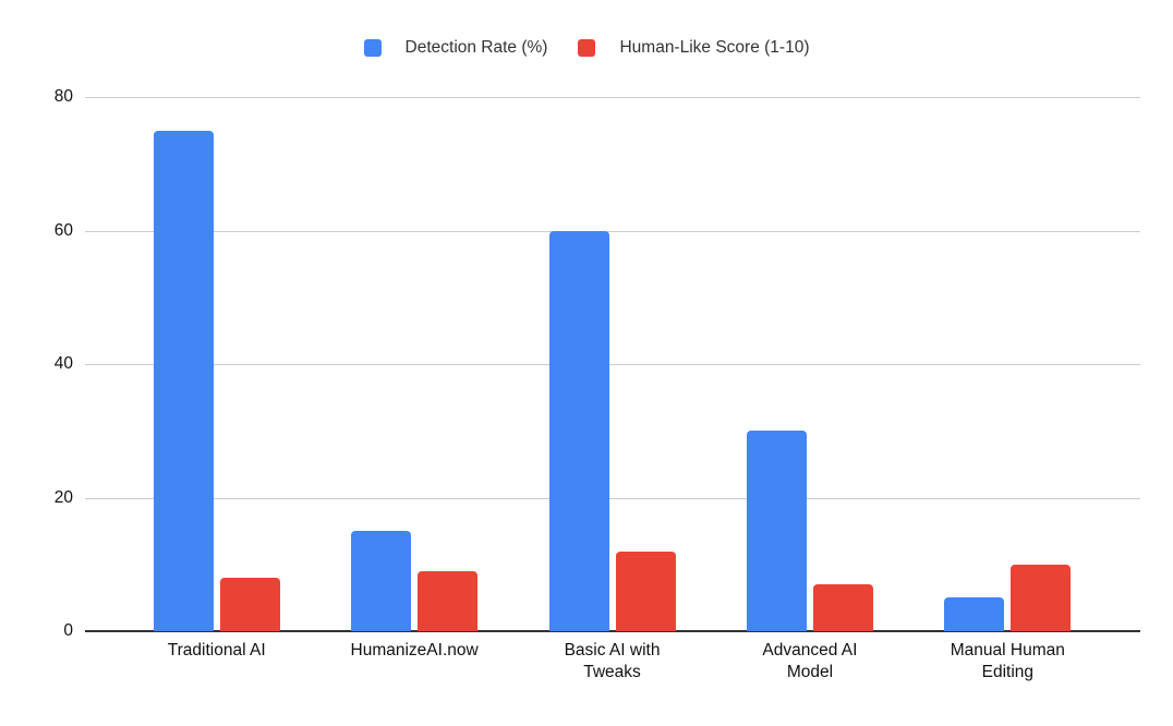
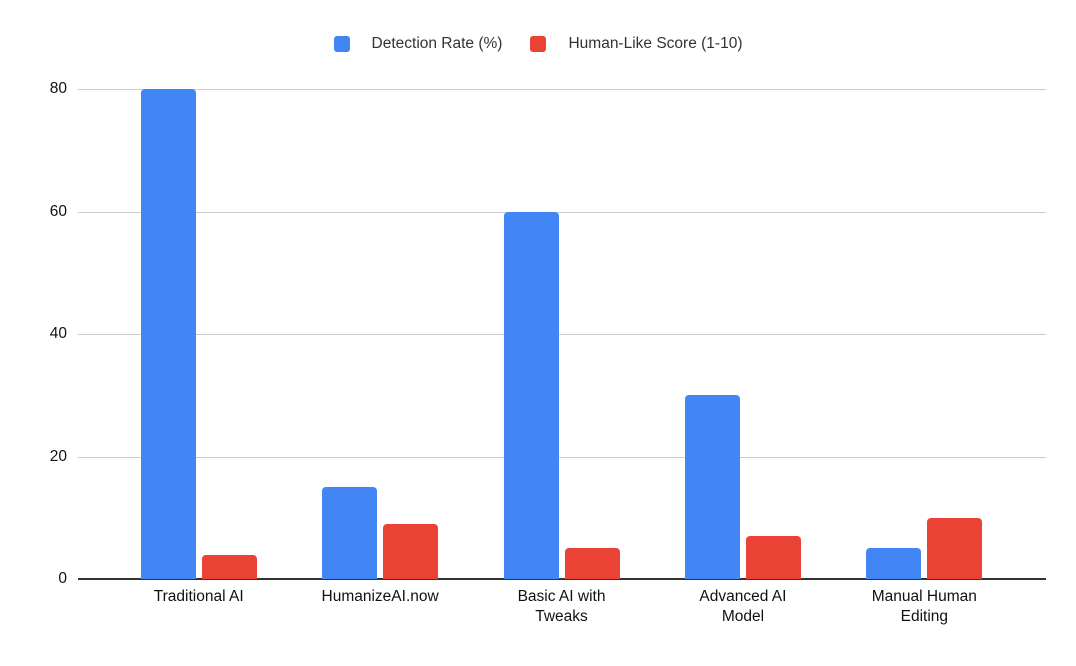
Detection Rate (%)/Traditional AI: 75 -> 80
Human-Like Score (1-10)/Traditional AI: 8 -> 4
Human-Like Score (1-10)/Basic AI with Tweaks: 12 -> 5
